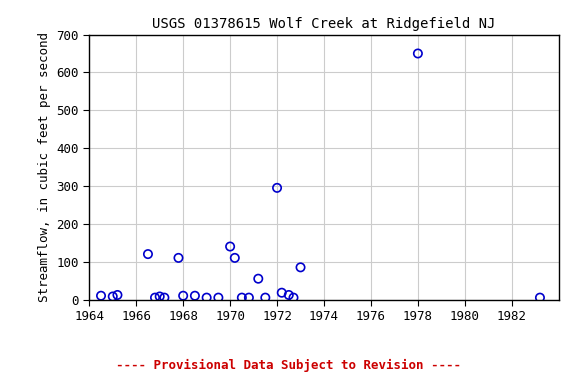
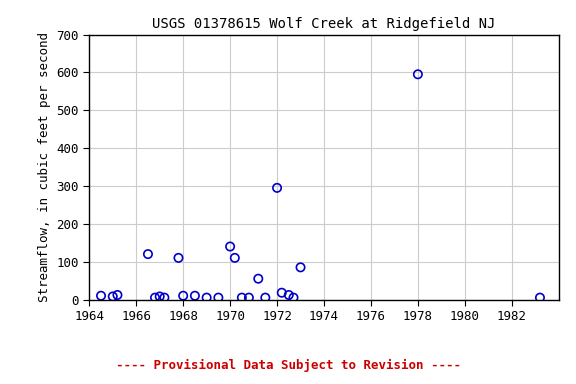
1978: 650 -> 595
